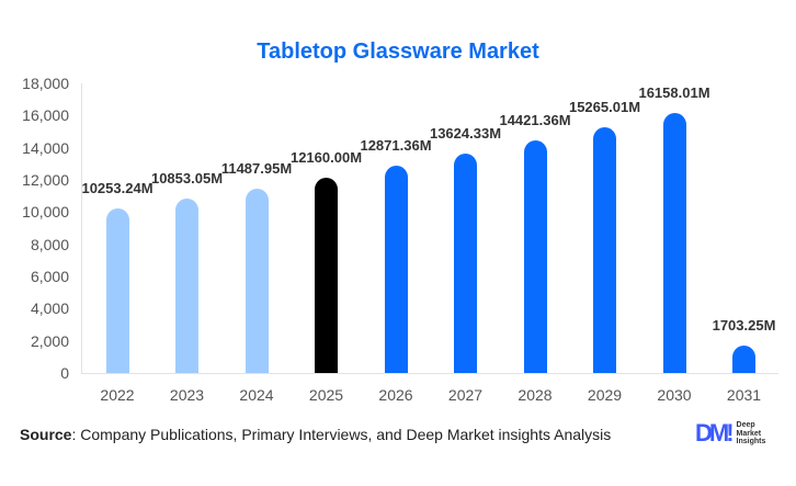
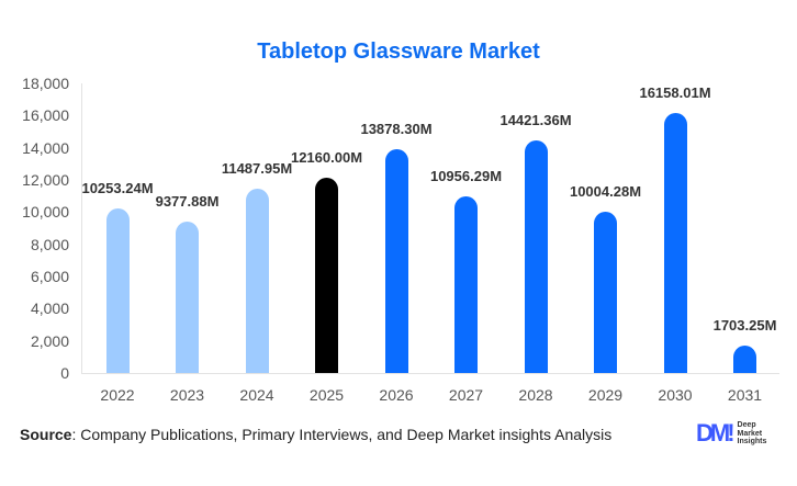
2023: 10853.05M -> 9377.88M
2026: 12871.36M -> 13878.30M
2027: 13624.33M -> 10956.29M
2029: 15265.01M -> 10004.28M
